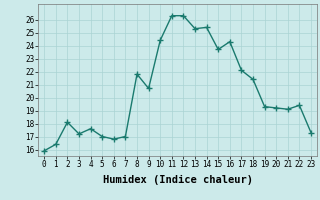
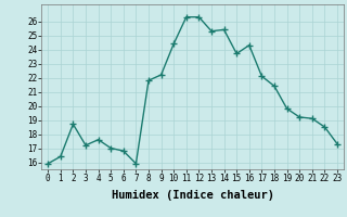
2: 18.1 -> 18.7
7: 17.0 -> 15.9
9: 20.7 -> 22.2
19: 19.3 -> 19.8
22: 19.4 -> 18.5
